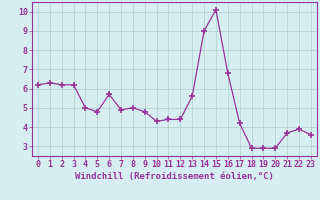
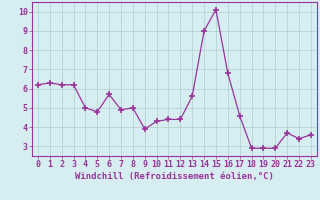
9: 4.8 -> 3.9
17: 4.2 -> 4.6
22: 3.9 -> 3.4
